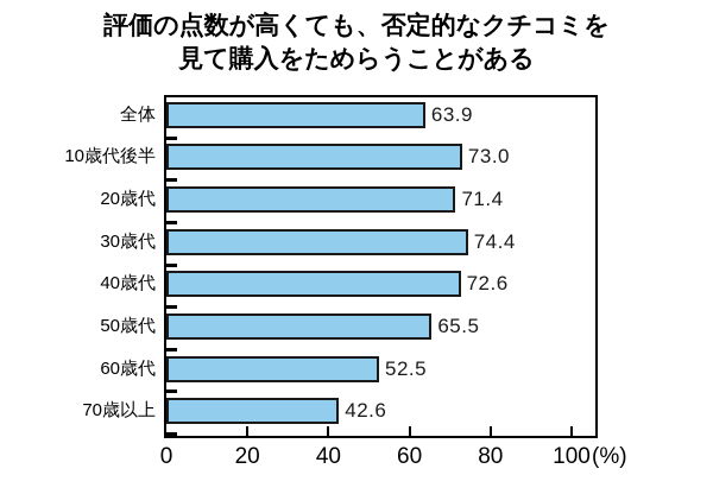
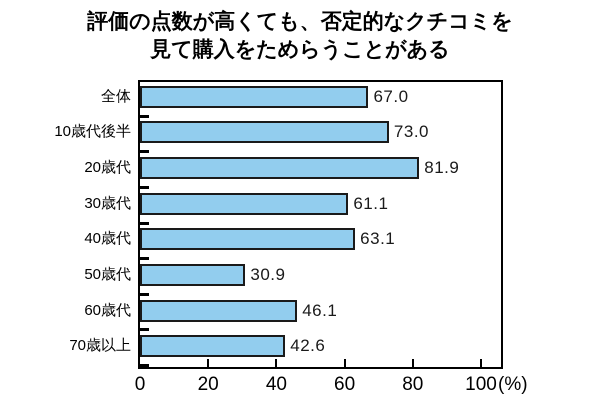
全体: 63.9 -> 67.0
20歳代: 71.4 -> 81.9
30歳代: 74.4 -> 61.1
40歳代: 72.6 -> 63.1
50歳代: 65.5 -> 30.9
60歳代: 52.5 -> 46.1
